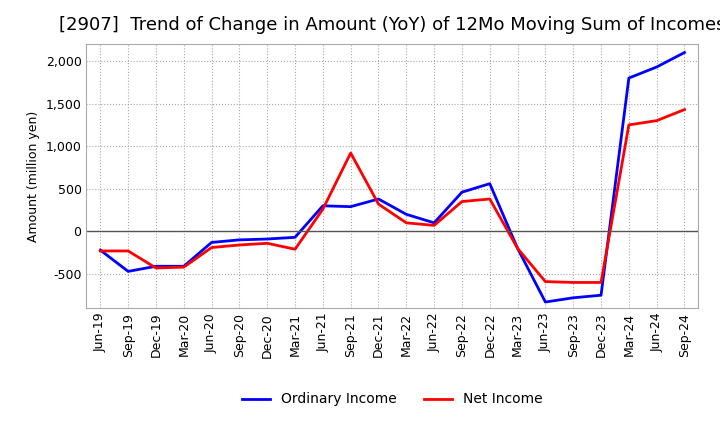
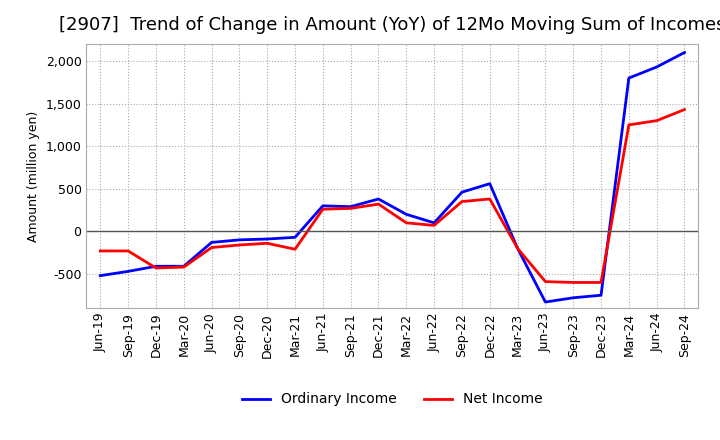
Ordinary Income/Jun-19: -220 -> -520
Net Income/Sep-21: 920 -> 270
